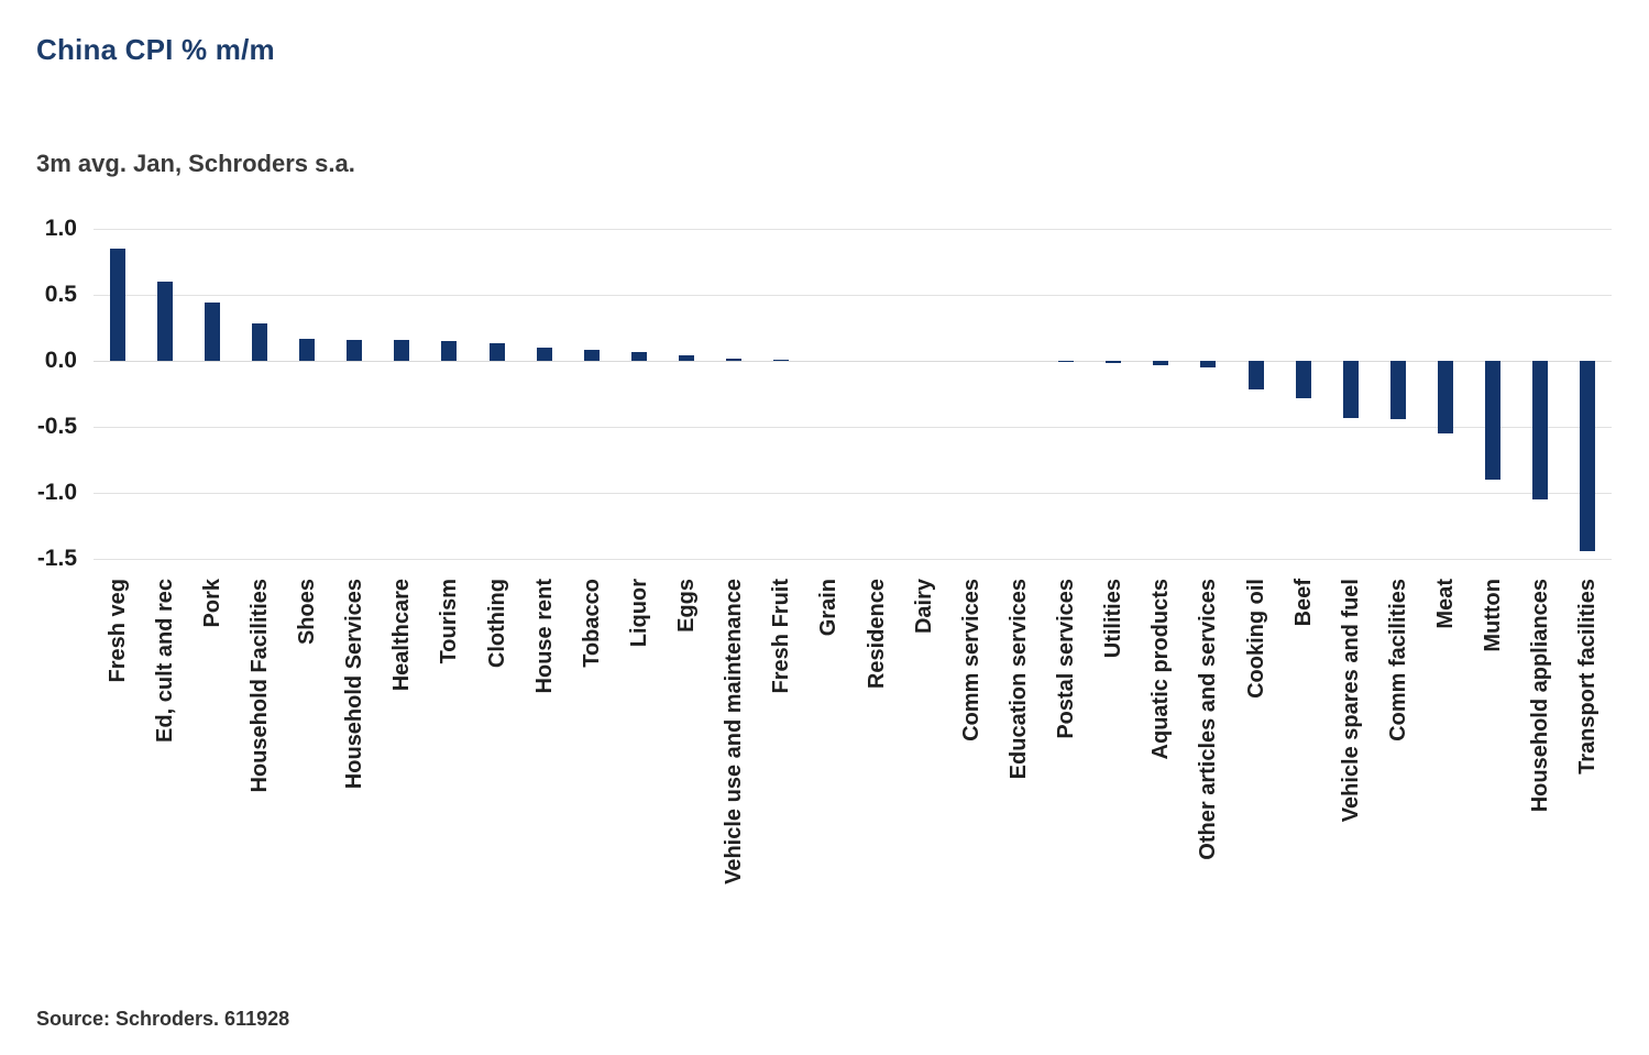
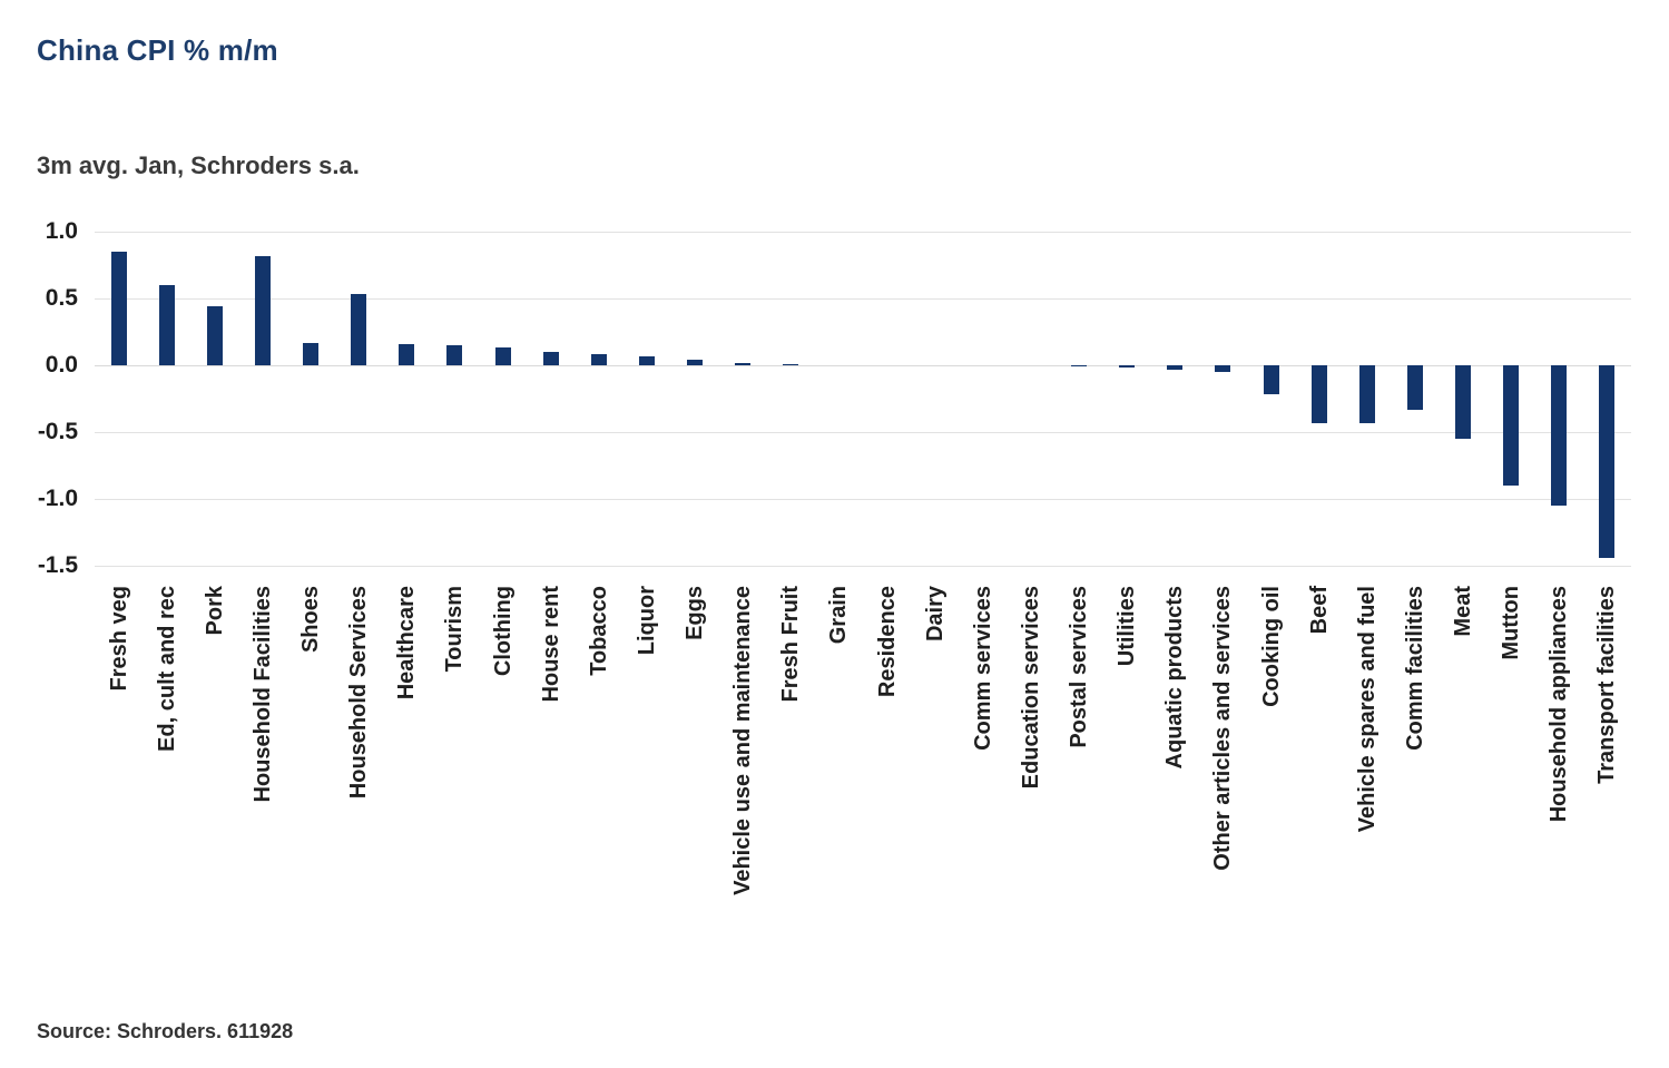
Household Facilities: 0.28 -> 0.82
Household Services: 0.16 -> 0.53
Beef: -0.28 -> -0.43
Comm facilities: -0.44 -> -0.33
